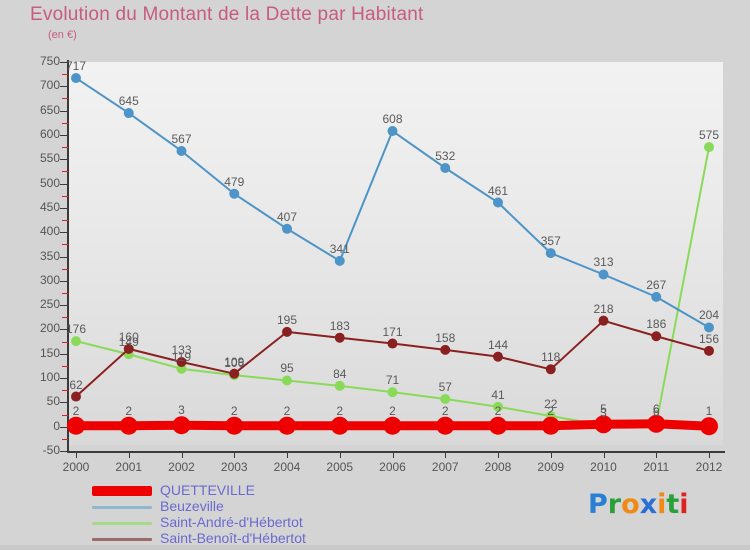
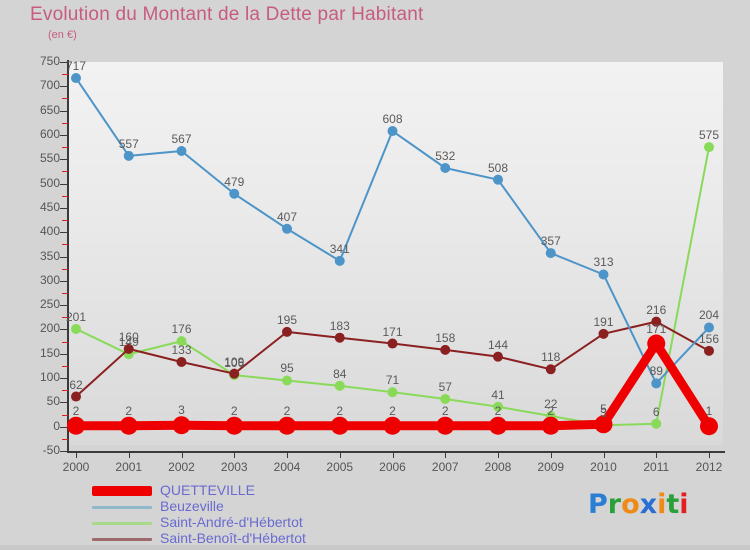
Saint-André-d'Hébertot/2000: 176 -> 201
Beuzeville/2001: 645 -> 557
Saint-André-d'Hébertot/2002: 119 -> 176
Beuzeville/2008: 461 -> 508
Saint-Benoît-d'Hébertot/2010: 218 -> 191
QUETTEVILLE/2011: 6 -> 171
Beuzeville/2011: 267 -> 89
Saint-Benoît-d'Hébertot/2011: 186 -> 216
